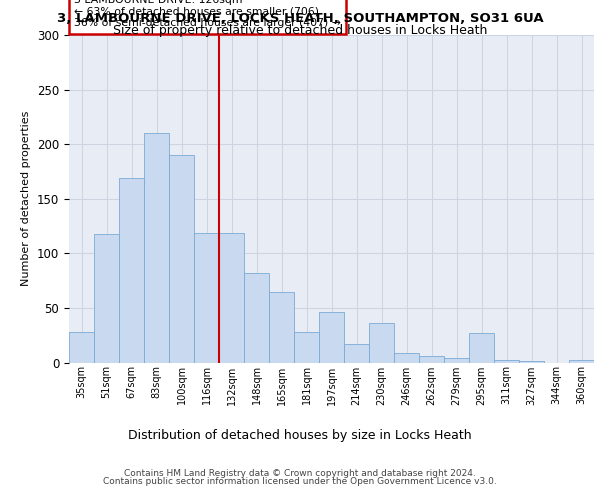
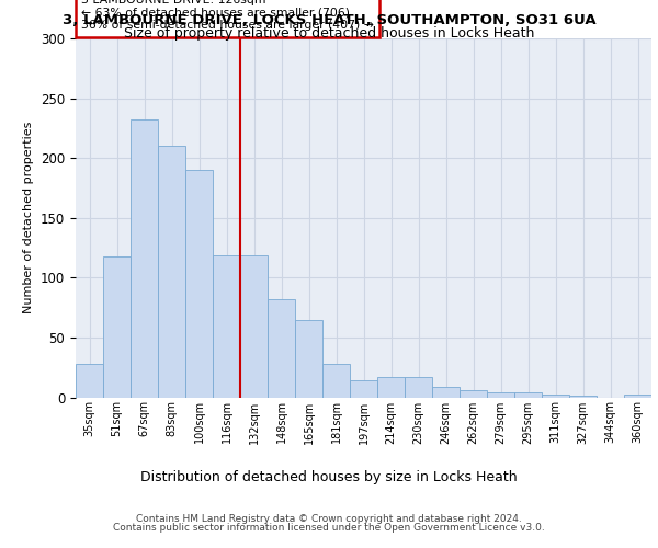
67sqm: 169 -> 232
197sqm: 46 -> 14
230sqm: 36 -> 17
295sqm: 27 -> 4
